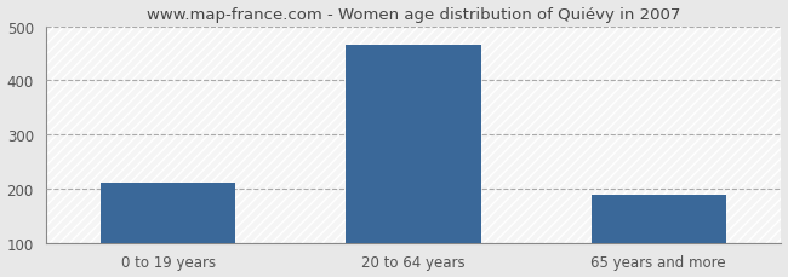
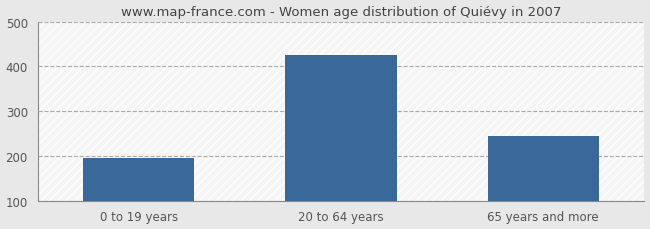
0 to 19 years: 210 -> 195
20 to 64 years: 465 -> 425
65 years and more: 188 -> 245
